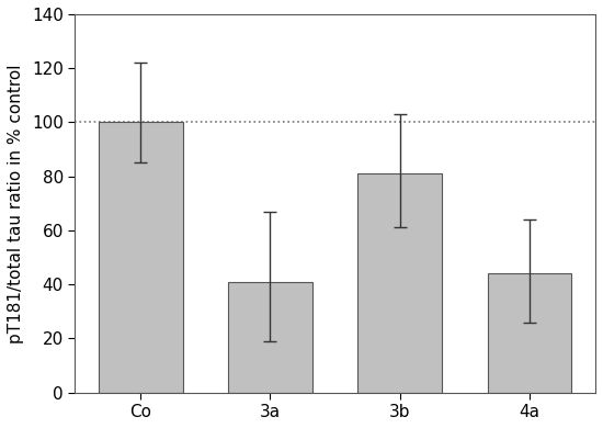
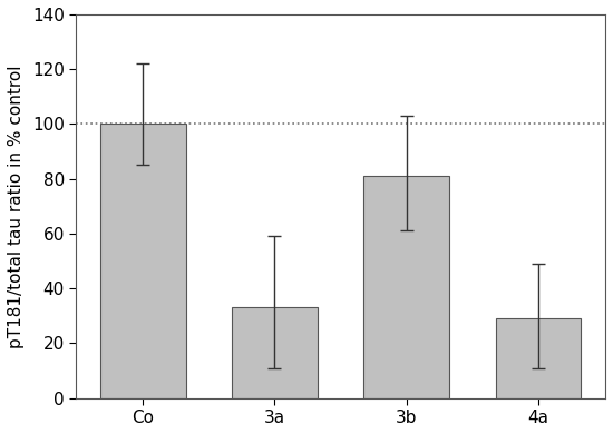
3a: 41 -> 33
4a: 44 -> 29
